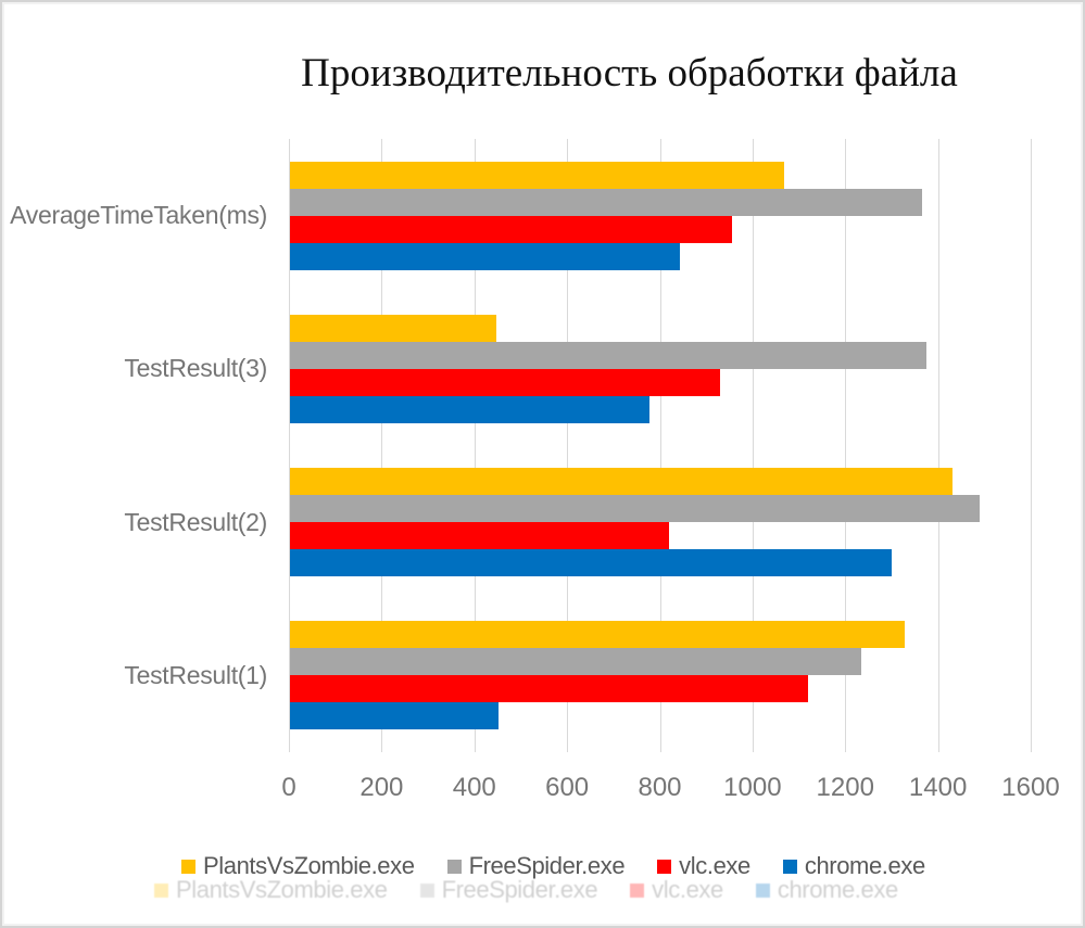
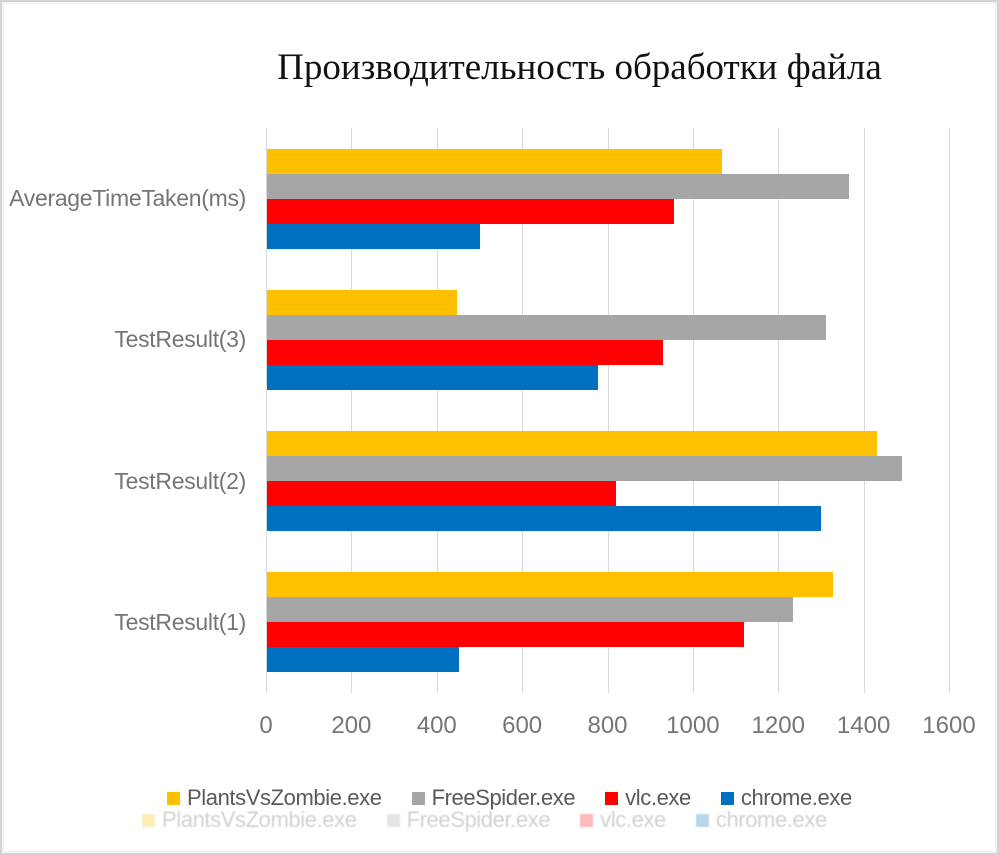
chrome.exe/AverageTimeTaken(ms): 840 -> 500
FreeSpider.exe/TestResult(3): 1370 -> 1310
